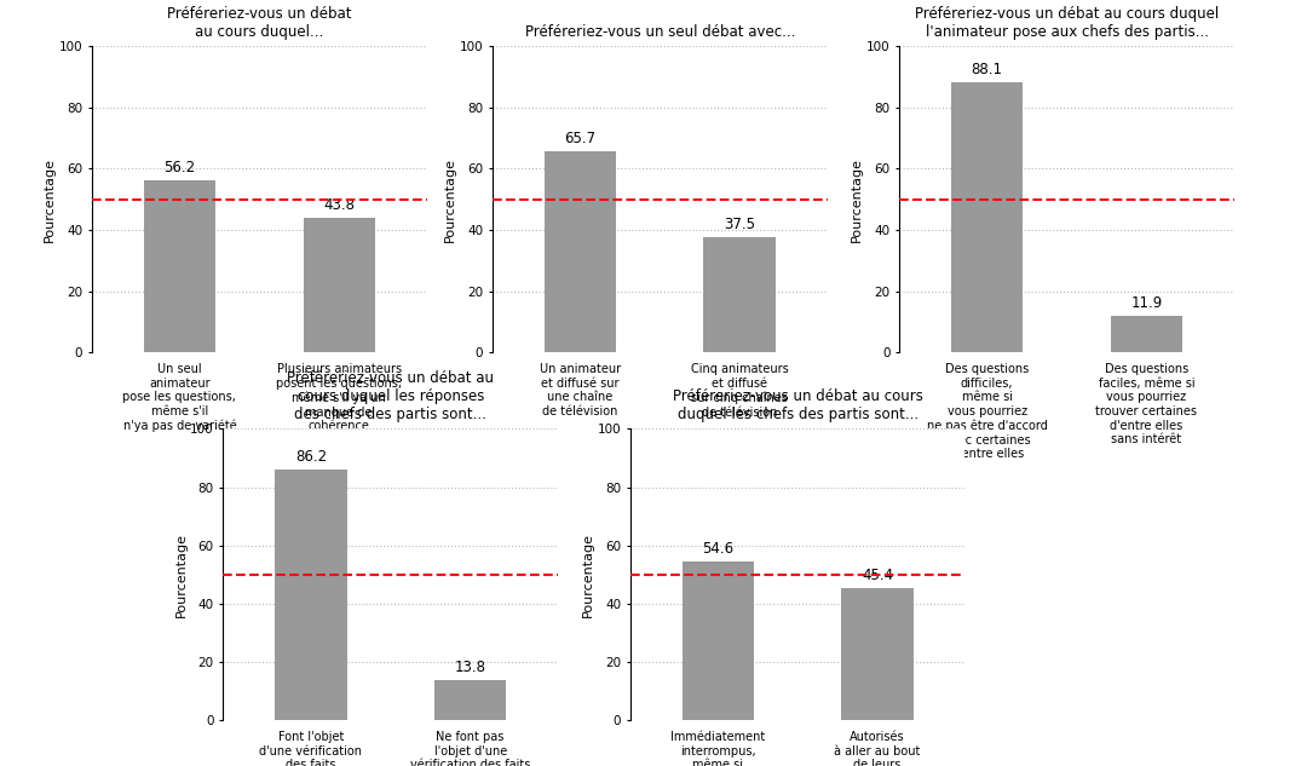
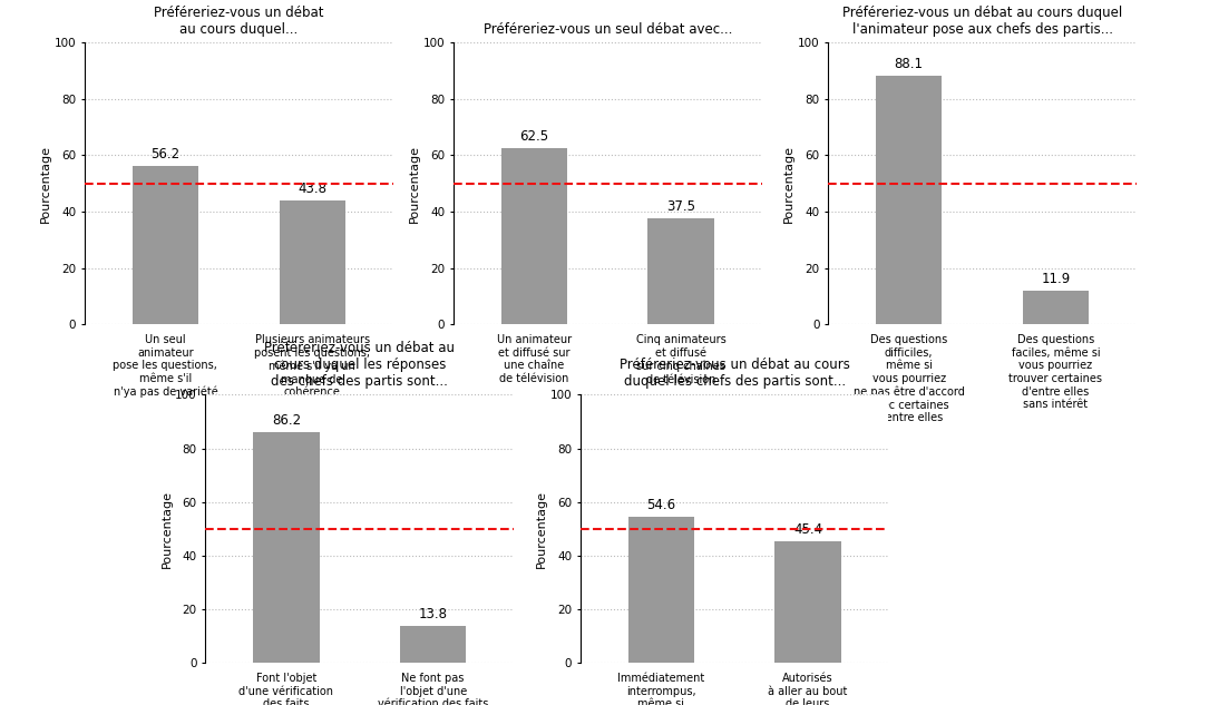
Préféreriez-vous un seul débat avec.../Un animateur et diffusé sur une chaîne de télévision: 65.7 -> 62.5
